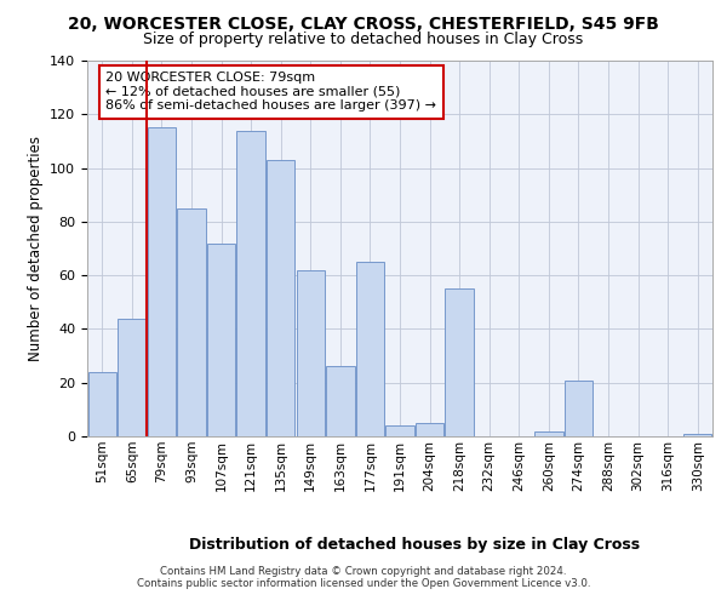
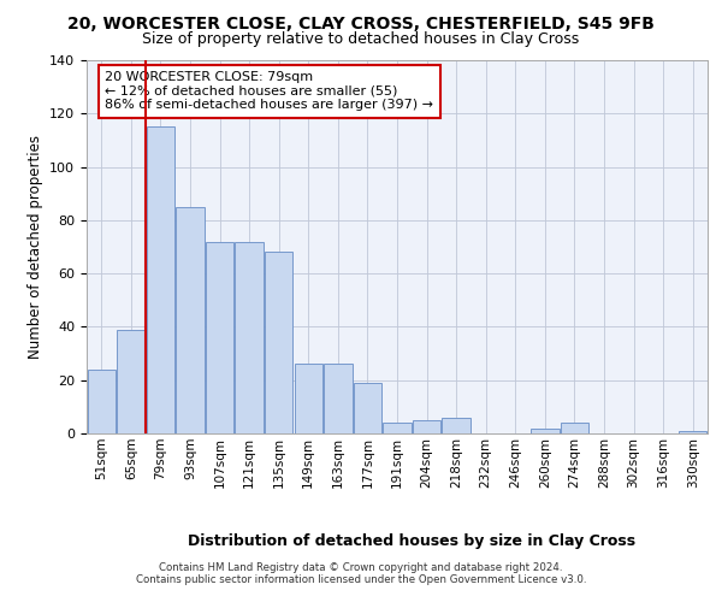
65sqm: 44 -> 39
121sqm: 114 -> 72
135sqm: 103 -> 68
149sqm: 62 -> 26
177sqm: 65 -> 19
218sqm: 55 -> 6
274sqm: 21 -> 4
